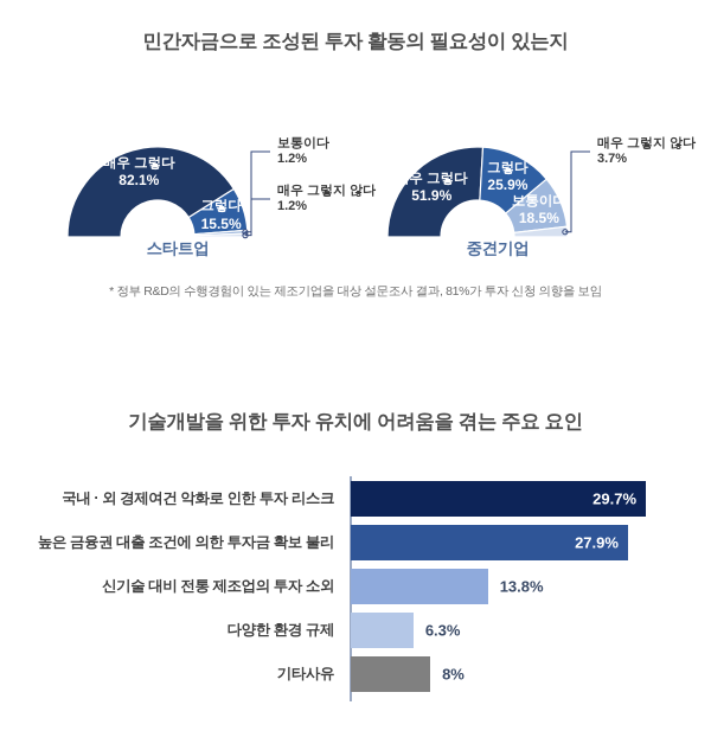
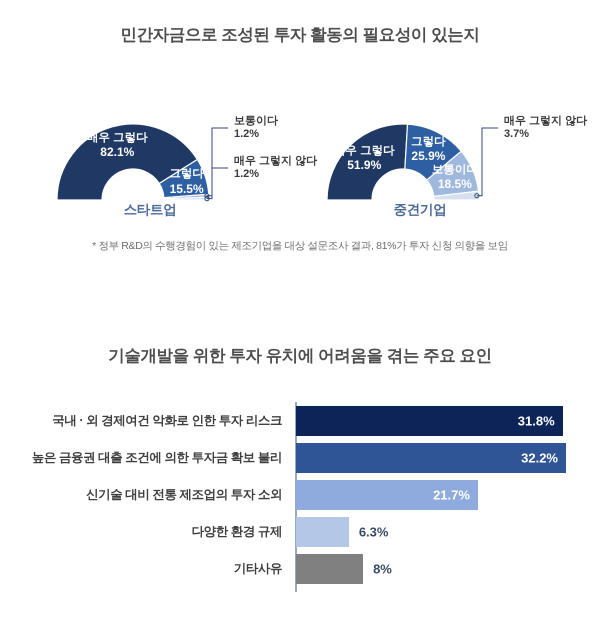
기술개발을 위한 투자 유치에 어려움을 겪는 주요 요인/국내 · 외 경제여건 악화로 인한 투자 리스크: 29.7% -> 31.8%
기술개발을 위한 투자 유치에 어려움을 겪는 주요 요인/높은 금융권 대출 조건에 의한 투자금 확보 불리: 27.9% -> 32.2%
기술개발을 위한 투자 유치에 어려움을 겪는 주요 요인/신기술 대비 전통 제조업의 투자 소외: 13.8% -> 21.7%
